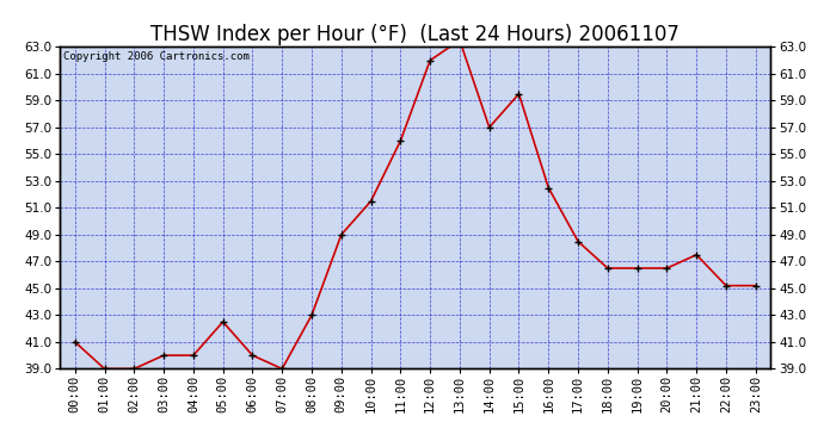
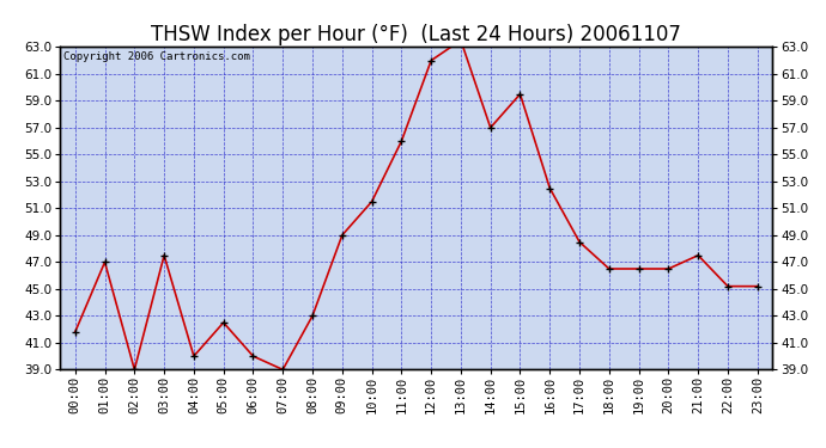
00:00: 41.0 -> 41.8
01:00: 39.0 -> 47.0
03:00: 40.0 -> 47.5
